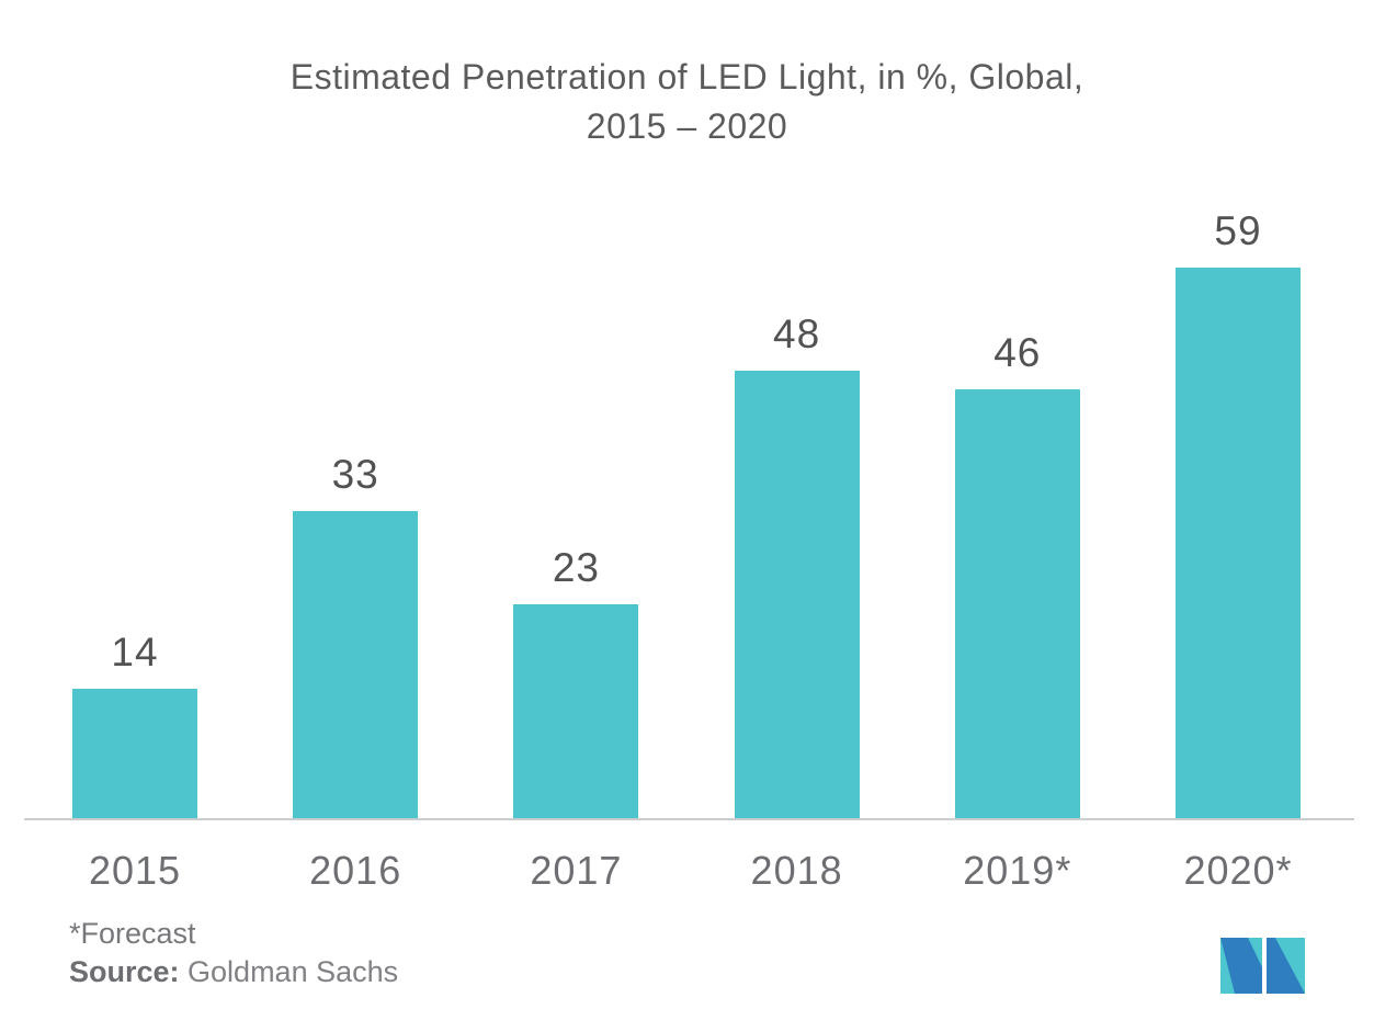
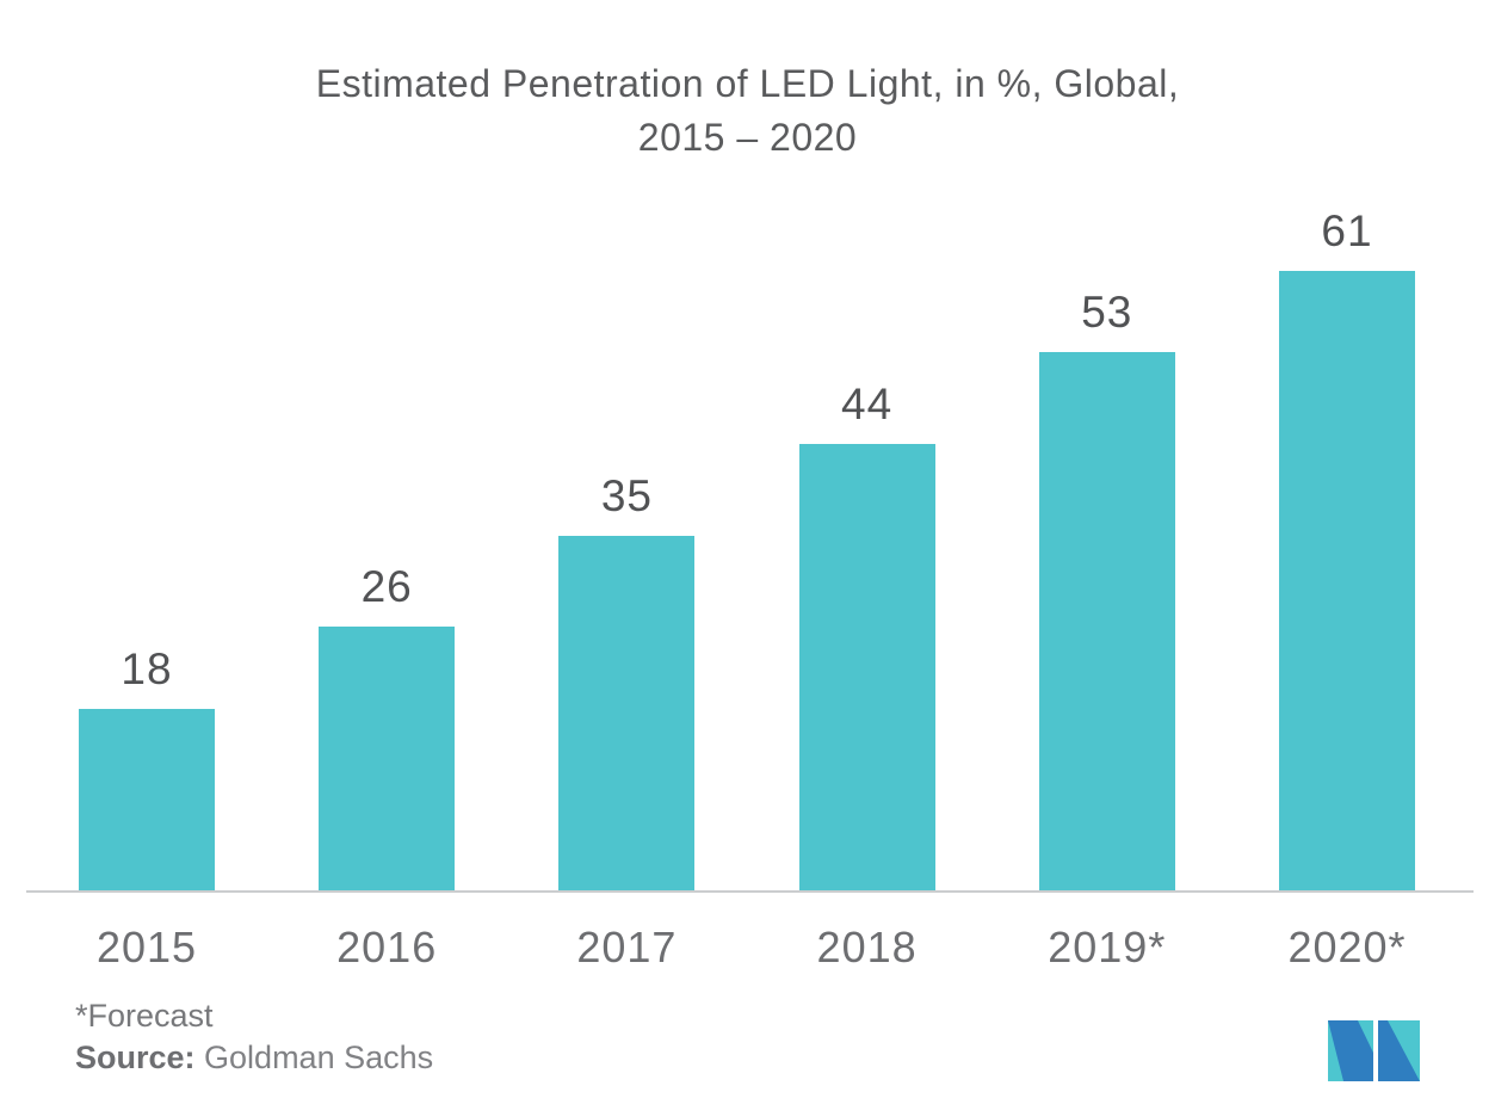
2015: 14 -> 18
2016: 33 -> 26
2017: 23 -> 35
2018: 48 -> 44
2019*: 46 -> 53
2020*: 59 -> 61
